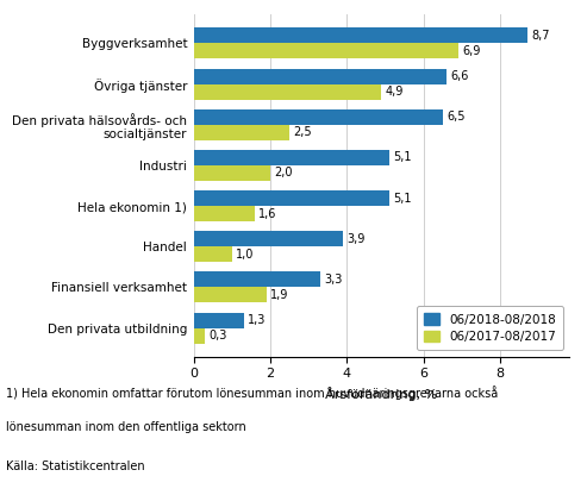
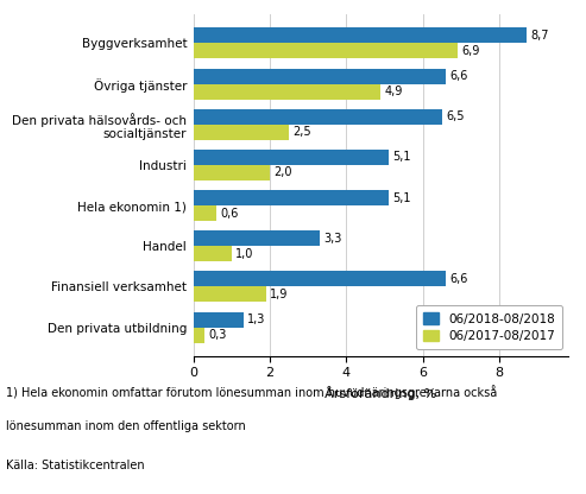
06/2017-08/2017/Hela ekonomin 1): 1,6 -> 0,6
06/2018-08/2018/Handel: 3,9 -> 3,3
06/2018-08/2018/Finansiell verksamhet: 3,3 -> 6,6
